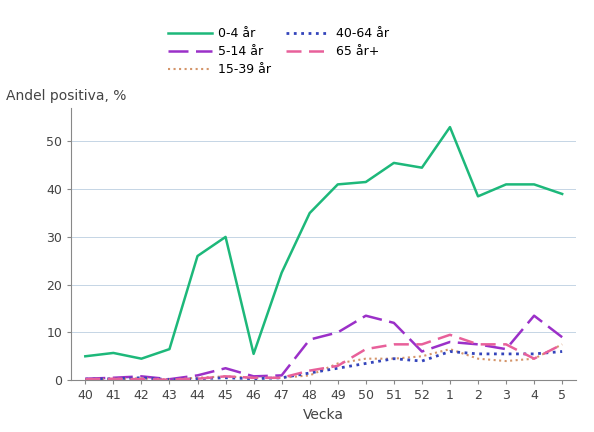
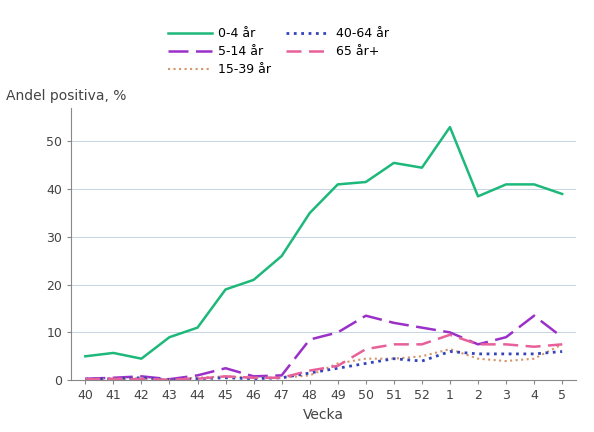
0-4 år/43: 6.5 -> 9.0
0-4 år/44: 26.0 -> 11.0
0-4 år/45: 30.0 -> 19.0
0-4 år/46: 5.5 -> 21.0
0-4 år/47: 22.5 -> 26.0
5-14 år/52: 6.0 -> 11.0
5-14 år/1: 8.0 -> 10.0
5-14 år/3: 6.5 -> 9.0
65 år+/4: 4.5 -> 7.0
